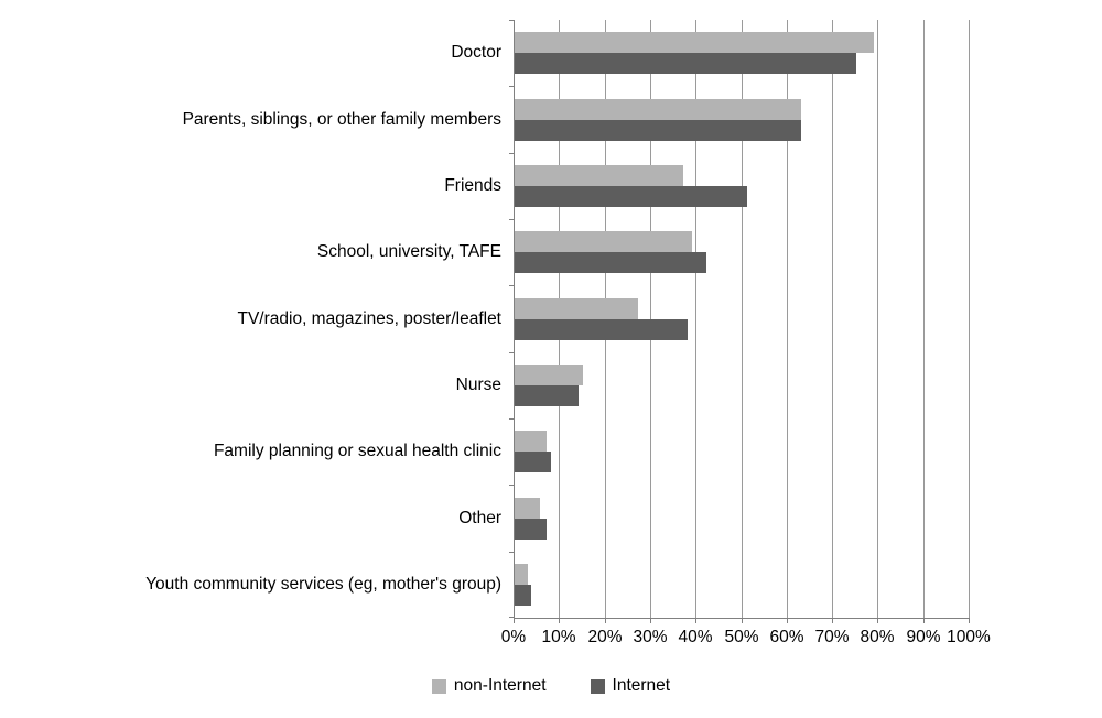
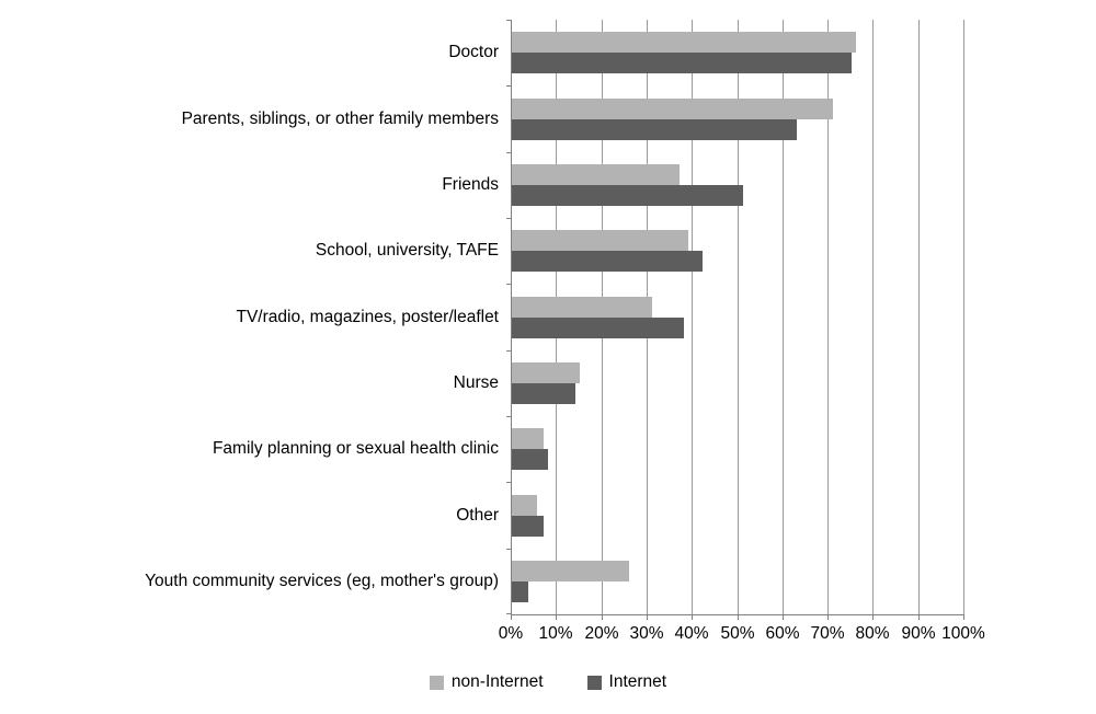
non-Internet/Doctor: 79% -> 76%
non-Internet/Parents, siblings, or other family members: 63% -> 71%
non-Internet/TV/radio, magazines, poster/leaflet: 27% -> 31%
non-Internet/Youth community services (eg, mother's group): 3% -> 26%
